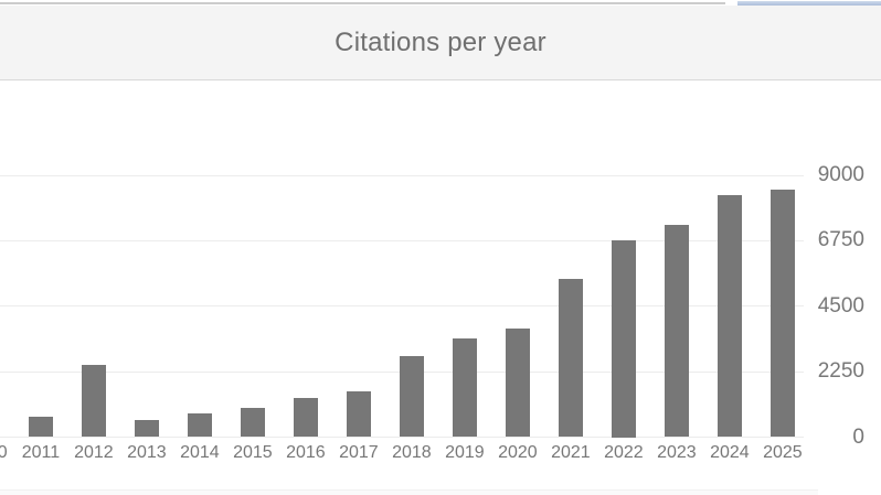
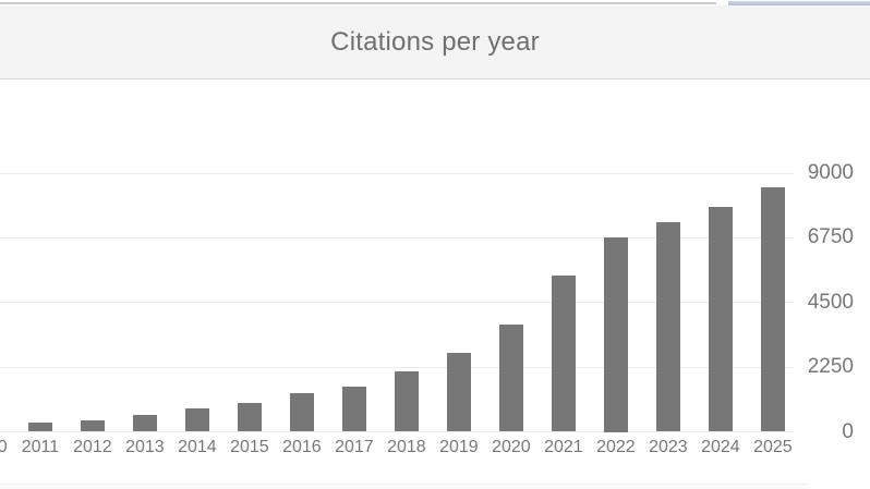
2011: 700 -> 300
2012: 2500 -> 400
2018: 2800 -> 2100
2019: 3400 -> 2700
2024: 8300 -> 7800
